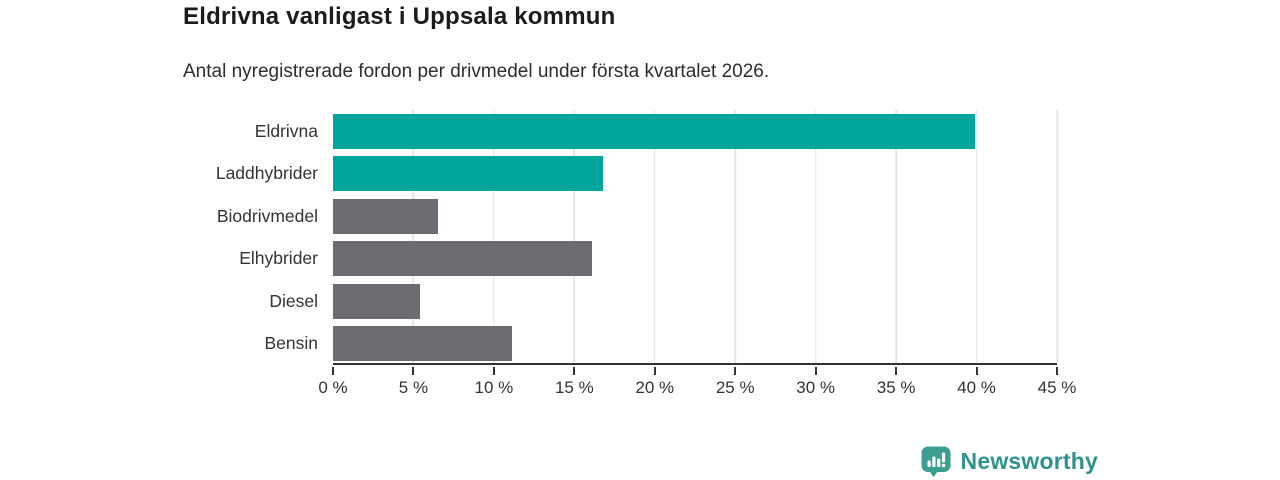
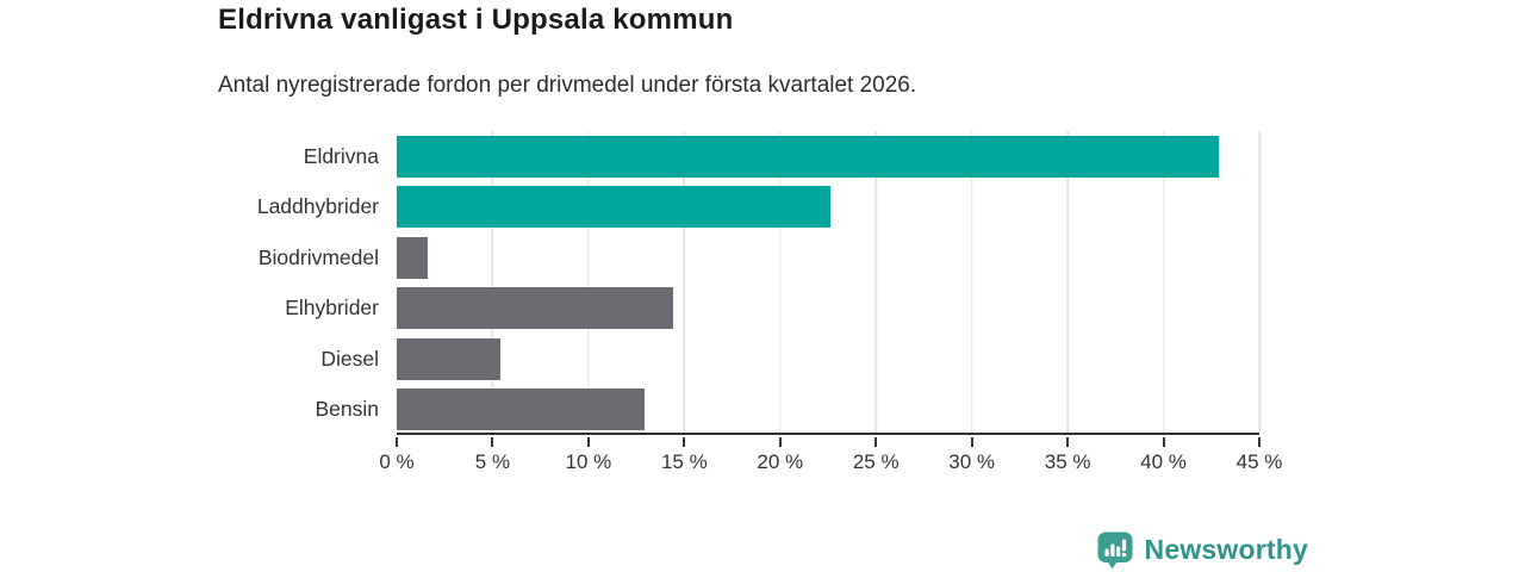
Eldrivna: 39.9% -> 42.9%
Laddhybrider: 16.8% -> 22.6%
Biodrivmedel: 6.5% -> 1.6%
Elhybrider: 16.1% -> 14.4%
Bensin: 11.1% -> 12.9%
